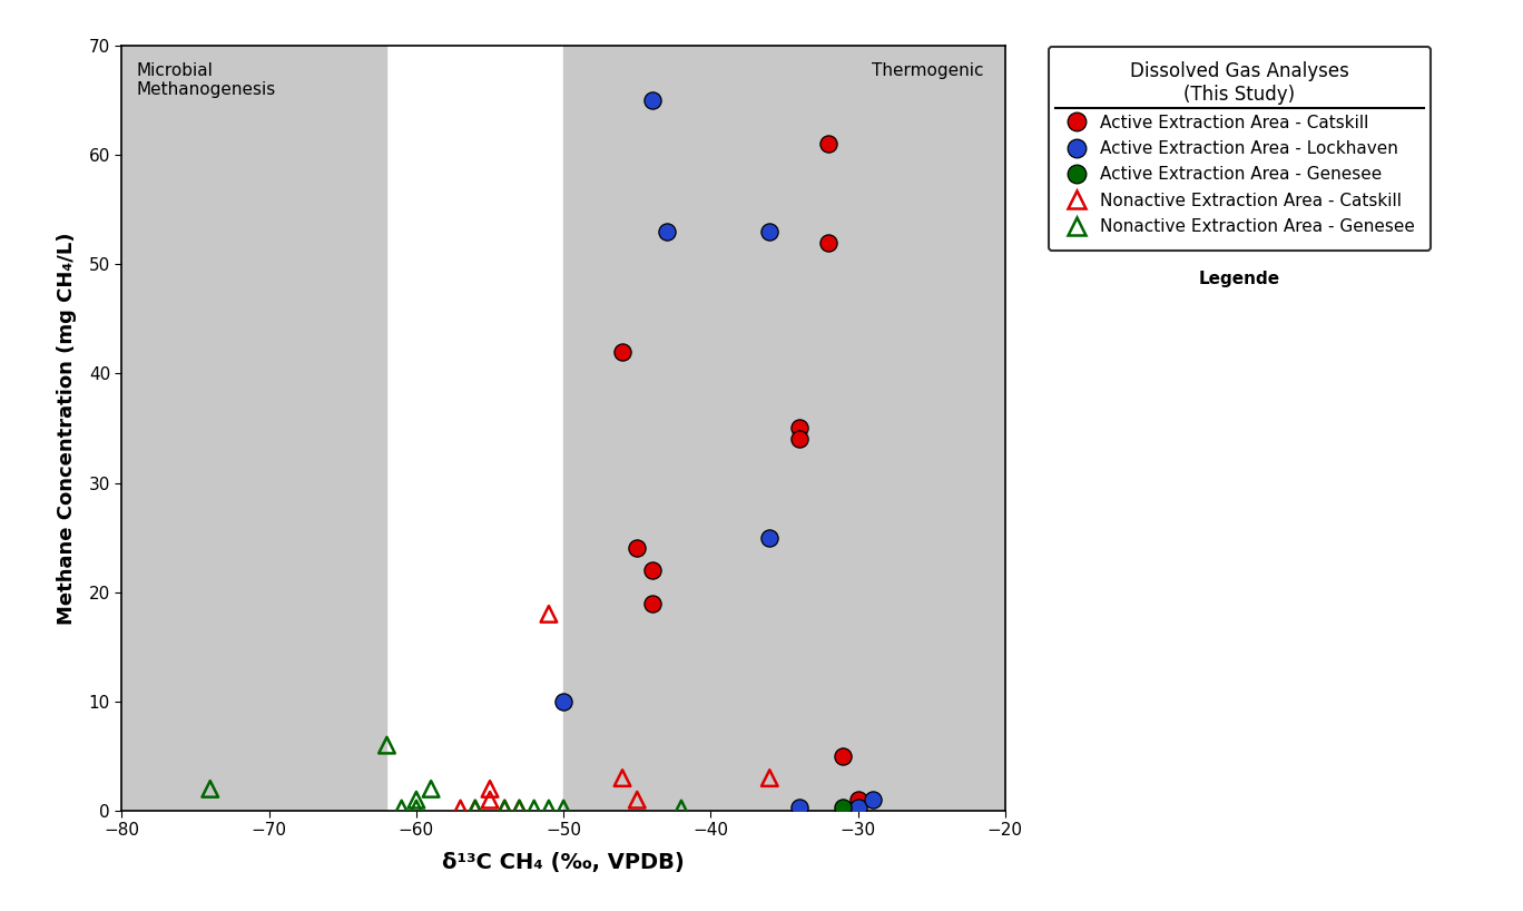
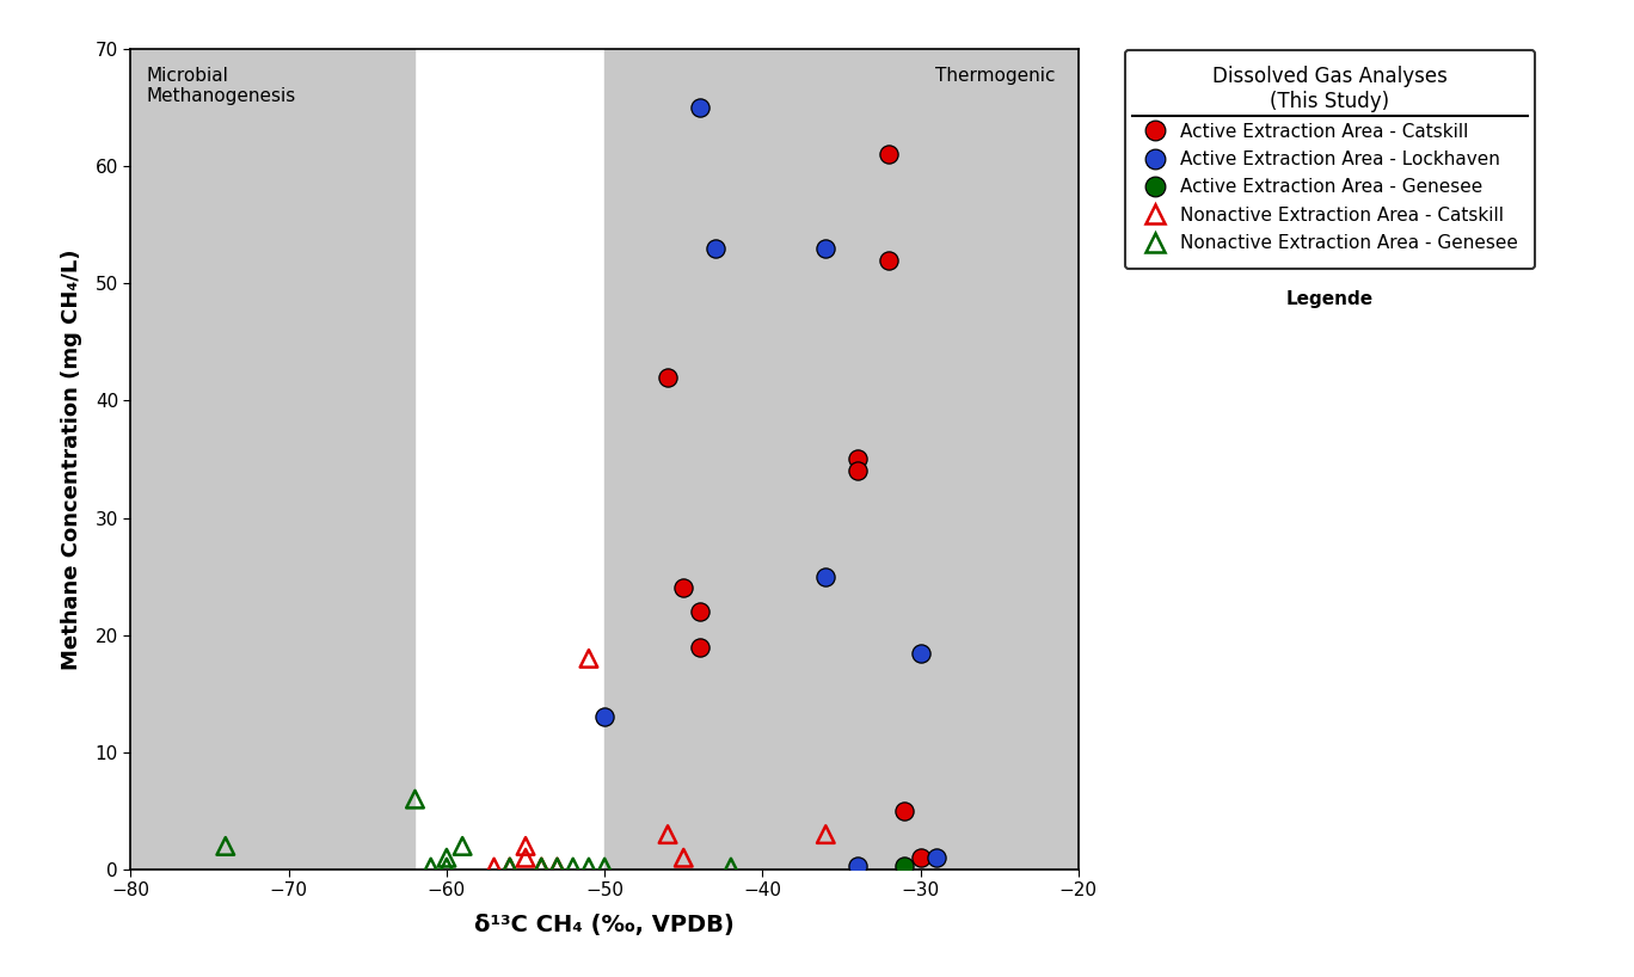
Active Extraction Area - Lockhaven/−50: 10.0 -> 13.0
Active Extraction Area - Lockhaven/−30: 0.3 -> 18.4
